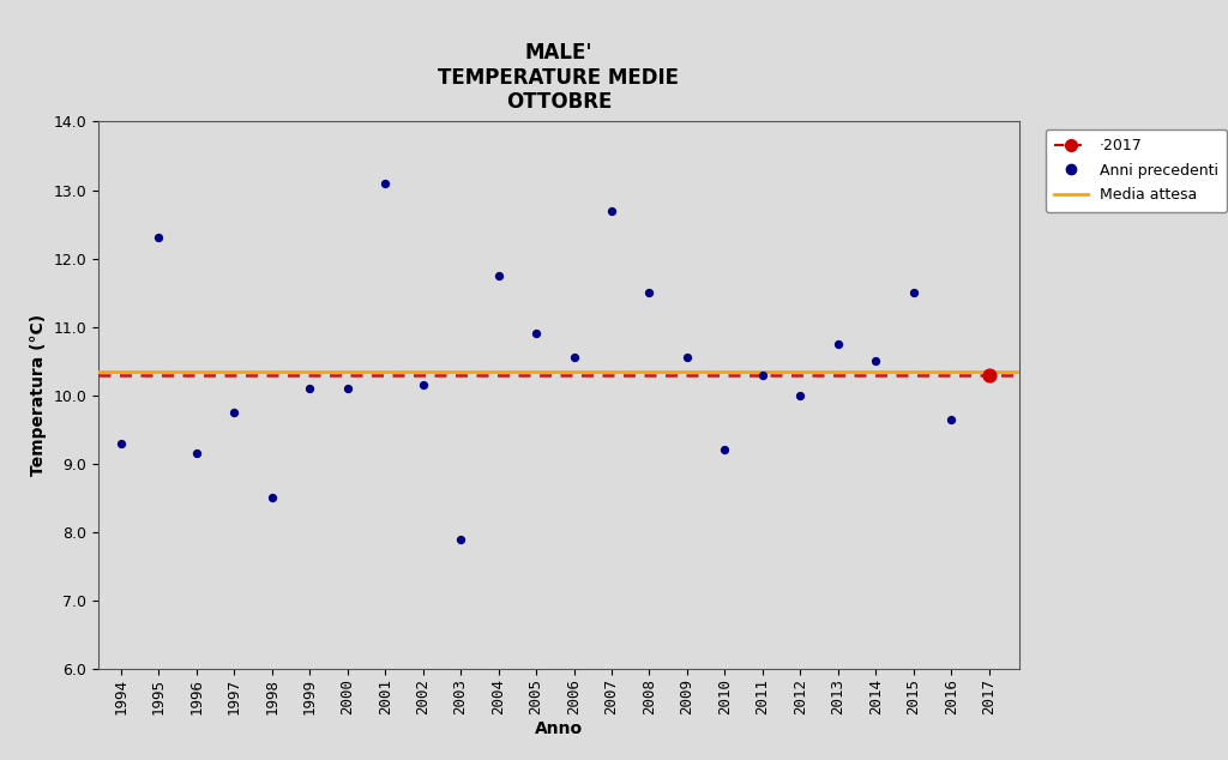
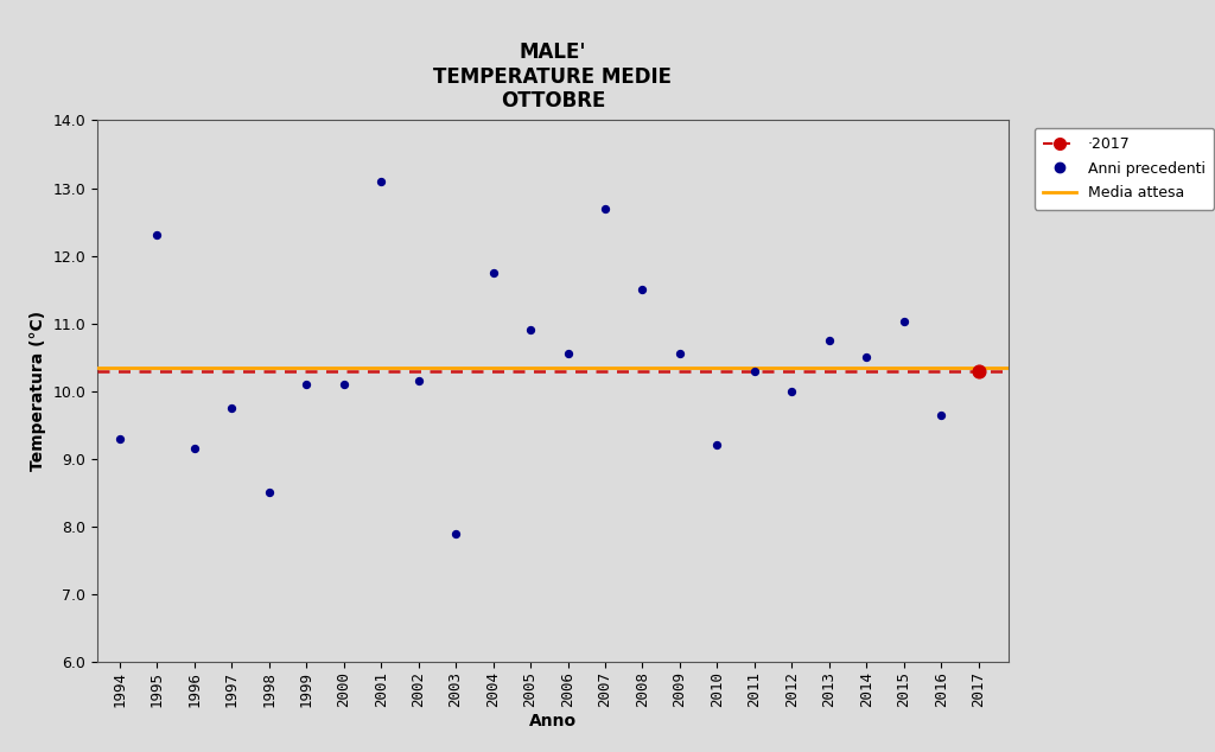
Anni precedenti/2015: 11.50 -> 11.02
